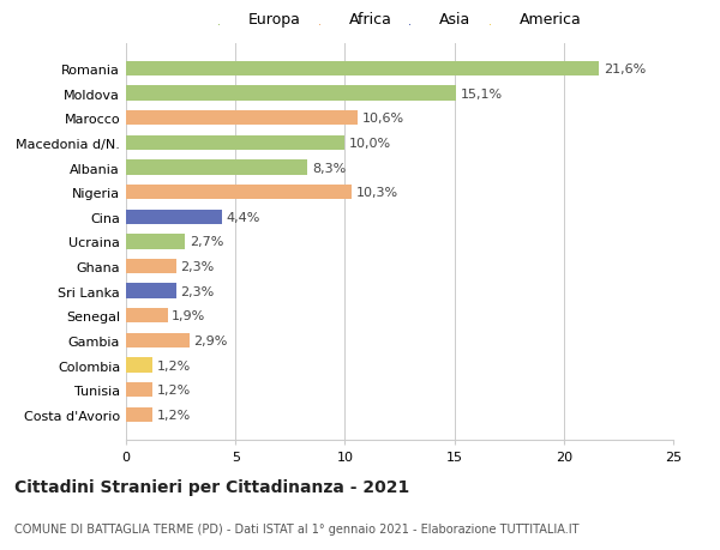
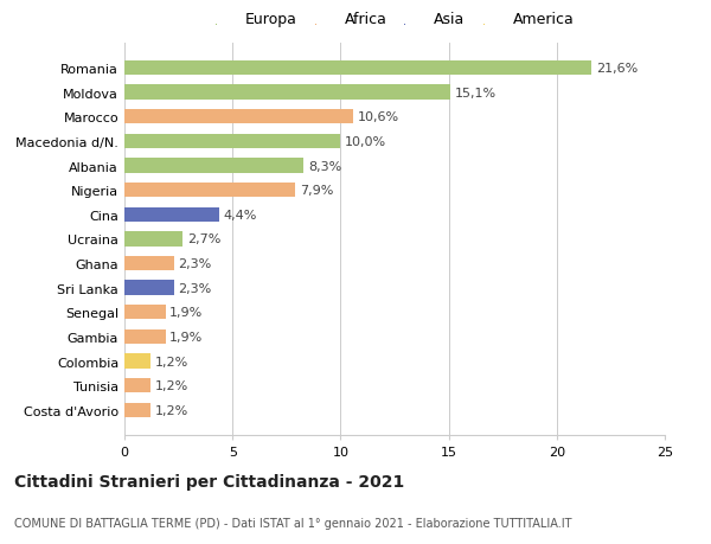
Nigeria: 10,3% -> 7,9%
Gambia: 2,9% -> 1,9%
